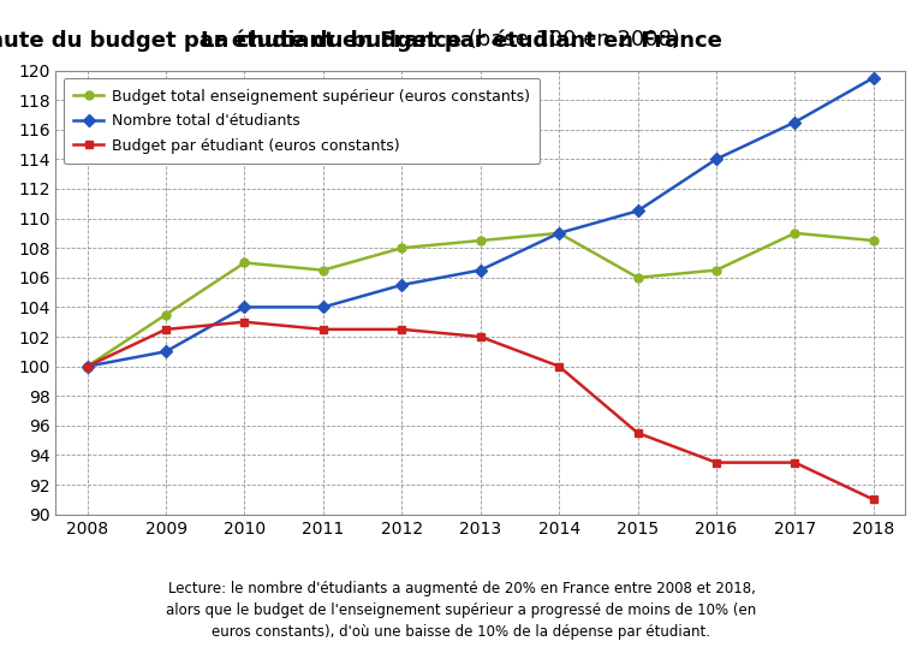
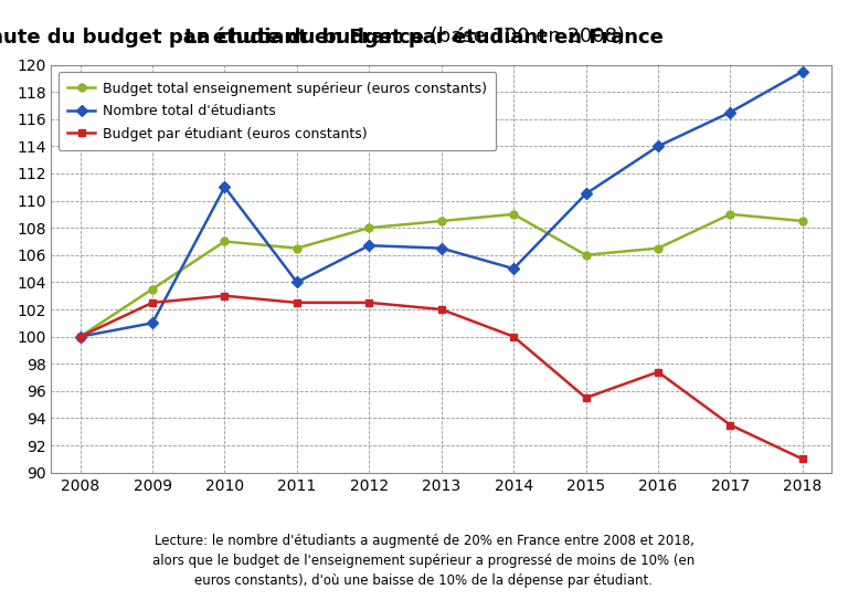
Nombre total d'étudiants/2010: 104.0 -> 111.0
Nombre total d'étudiants/2012: 105.5 -> 106.7
Nombre total d'étudiants/2014: 109.0 -> 105.0
Budget par étudiant (euros constants)/2016: 93.5 -> 97.4
